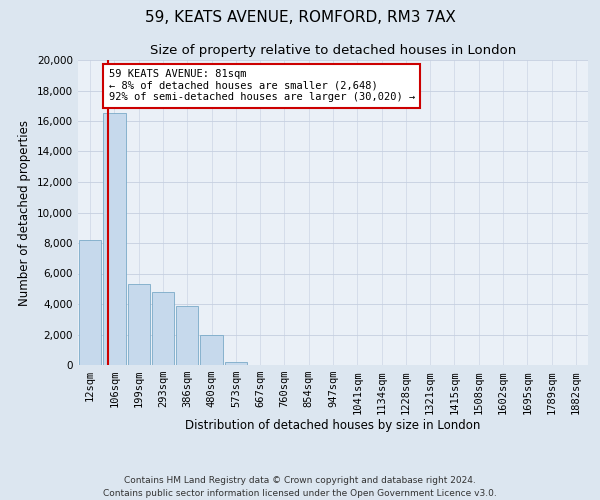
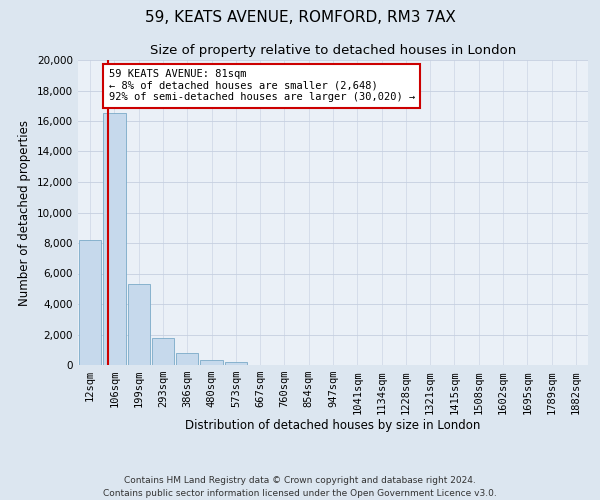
293sqm: 4,800 -> 1,800
386sqm: 3,900 -> 800
480sqm: 2,000 -> 300
